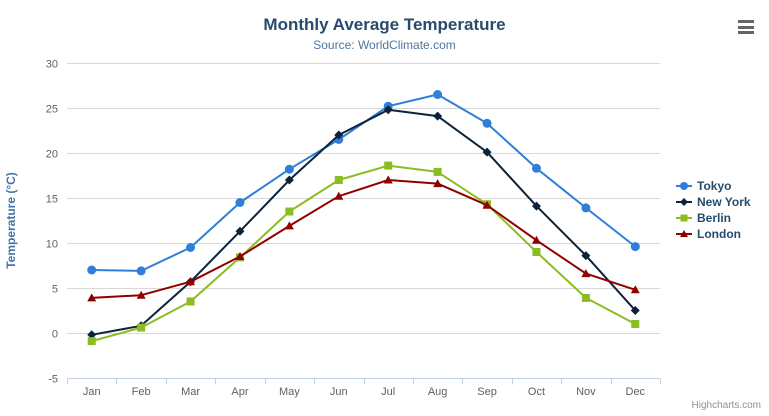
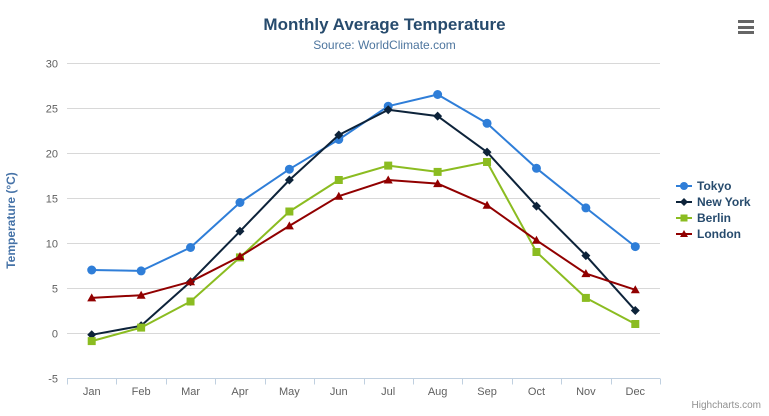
Berlin/Sep: 14 -> 19
